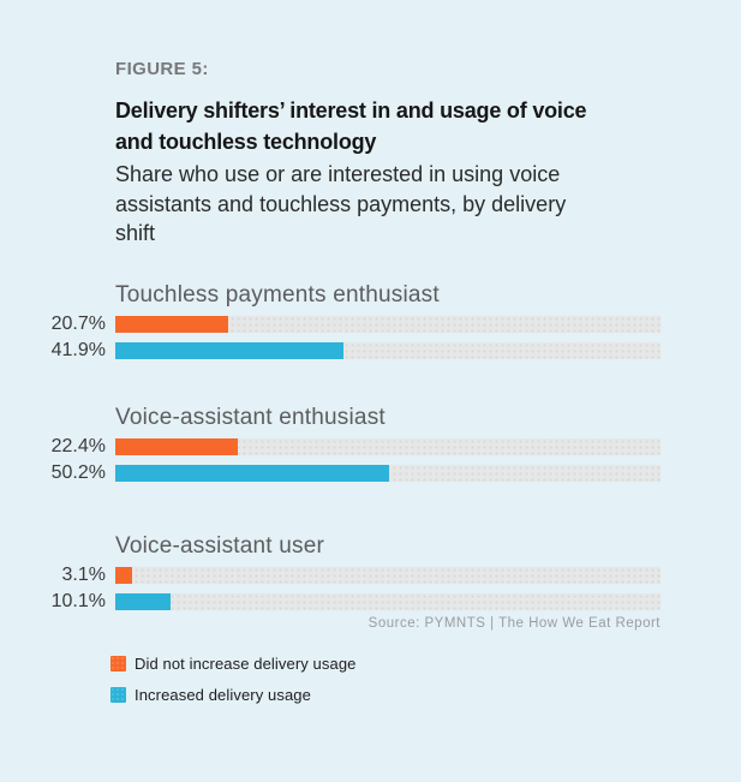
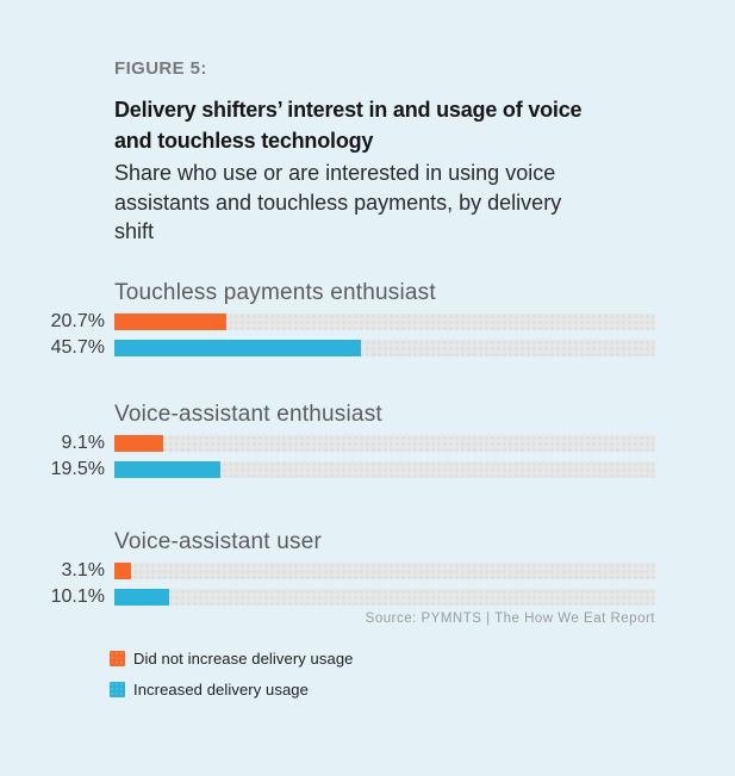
Increased delivery usage/Touchless payments enthusiast: 41.9% -> 45.7%
Did not increase delivery usage/Voice-assistant enthusiast: 22.4% -> 9.1%
Increased delivery usage/Voice-assistant enthusiast: 50.2% -> 19.5%
